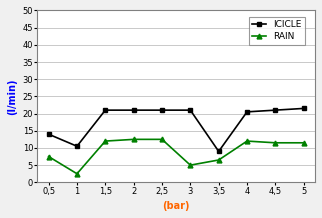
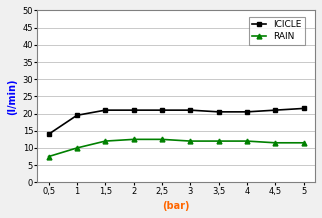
ICICLE/1: 10.5 -> 19.5
RAIN/1: 2.5 -> 10.0
RAIN/3: 5.0 -> 12.0
ICICLE/3,5: 9.0 -> 20.5
RAIN/3,5: 6.5 -> 12.0
